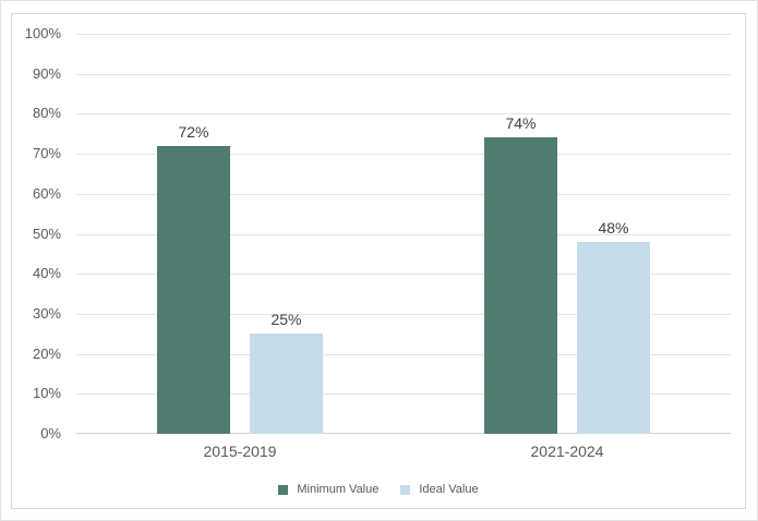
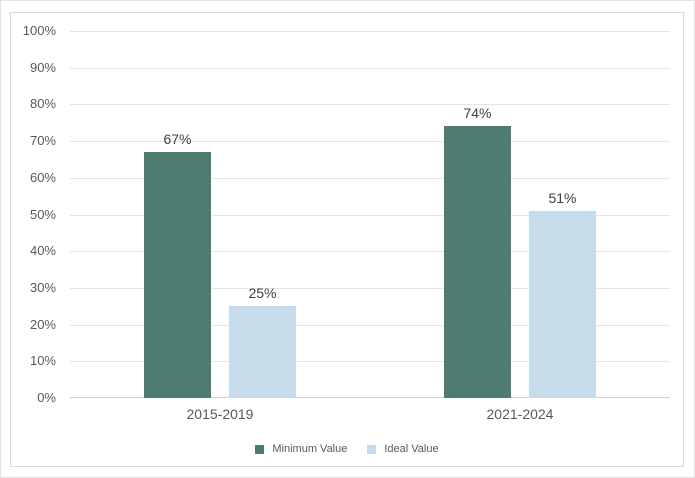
Minimum Value/2015-2019: 72% -> 67%
Ideal Value/2021-2024: 48% -> 51%
